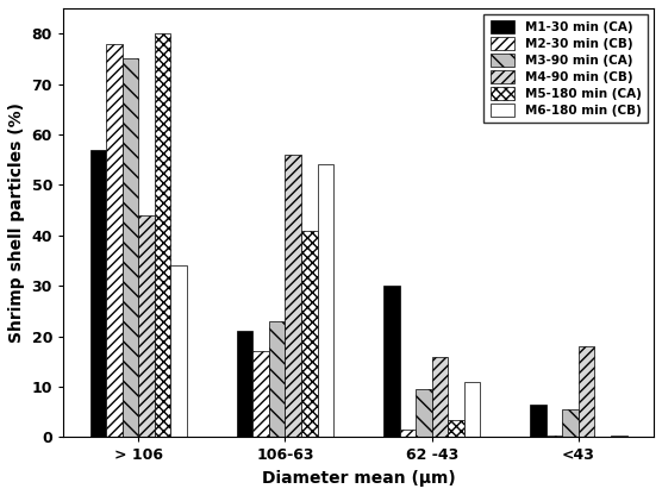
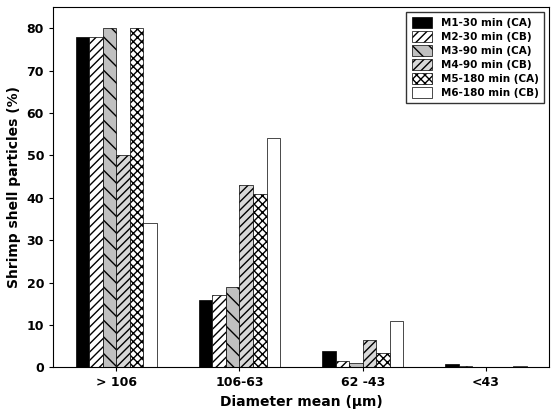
M1-30 min (CA)/> 106: 57.0 -> 78.0
M3-90 min (CA)/> 106: 75.0 -> 80.0
M4-90 min (CB)/> 106: 44.0 -> 50.0
M1-30 min (CA)/106-63: 21.0 -> 16.0
M3-90 min (CA)/106-63: 23.0 -> 19.0
M4-90 min (CB)/106-63: 56.0 -> 43.0
M1-30 min (CA)/62 -43: 30.0 -> 4.0
M3-90 min (CA)/62 -43: 9.5 -> 1.0
M4-90 min (CB)/62 -43: 16.0 -> 6.5
M1-30 min (CA)/<43: 6.5 -> 0.8
M3-90 min (CA)/<43: 5.5 -> 0.2
M4-90 min (CB)/<43: 18.0 -> 0.2
